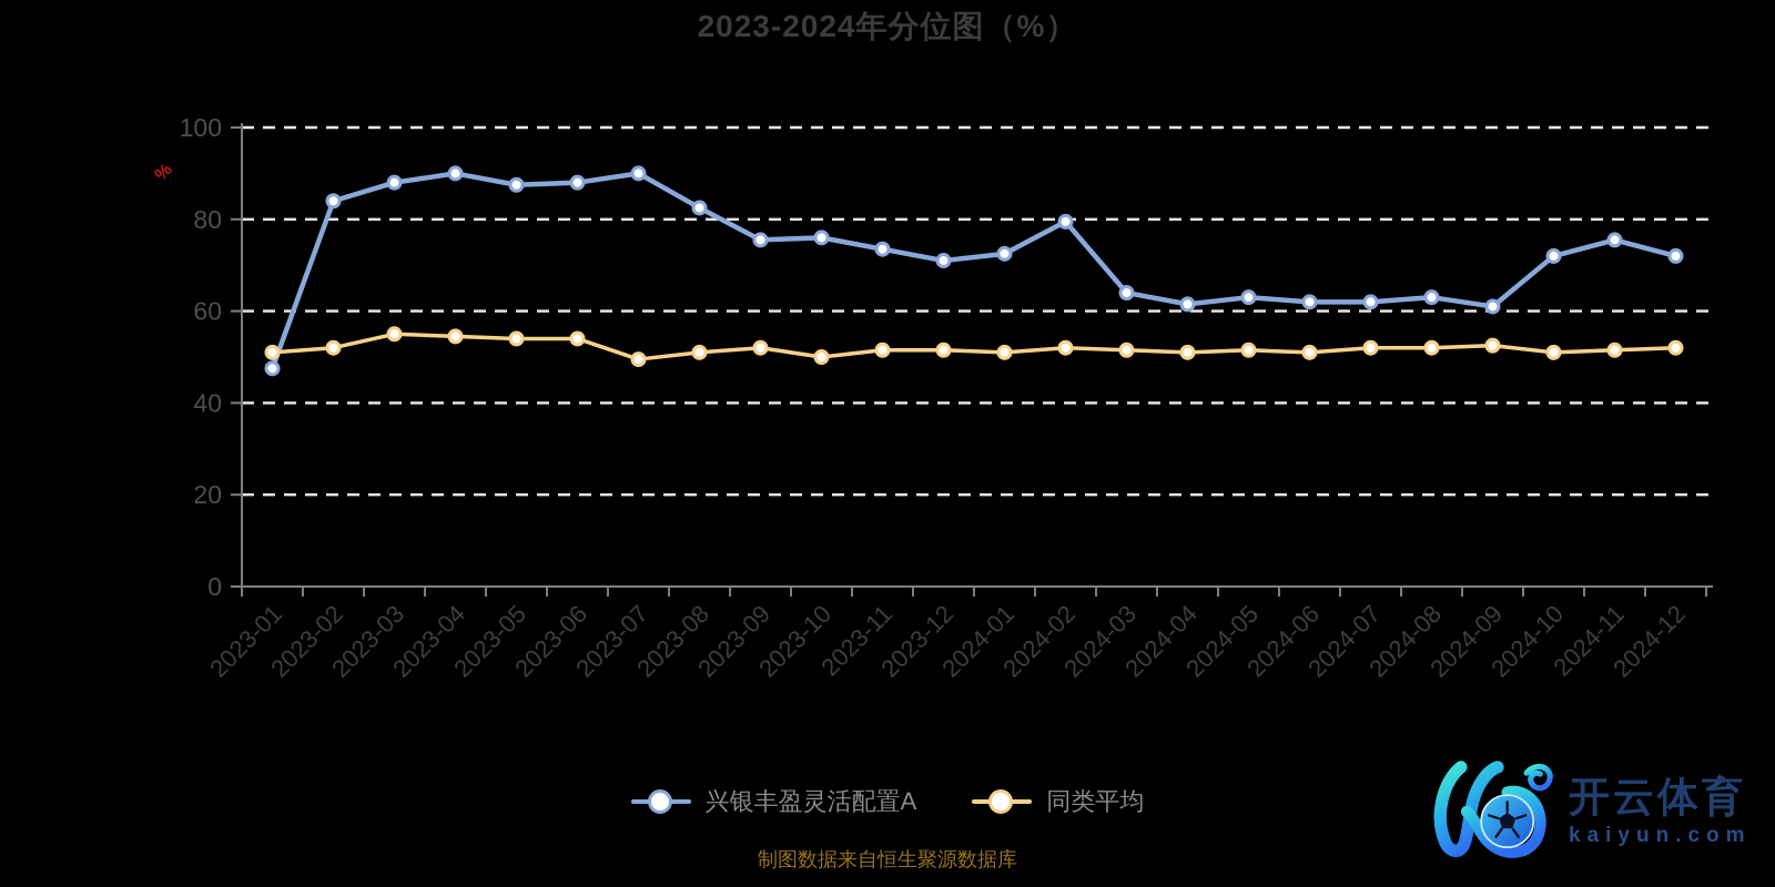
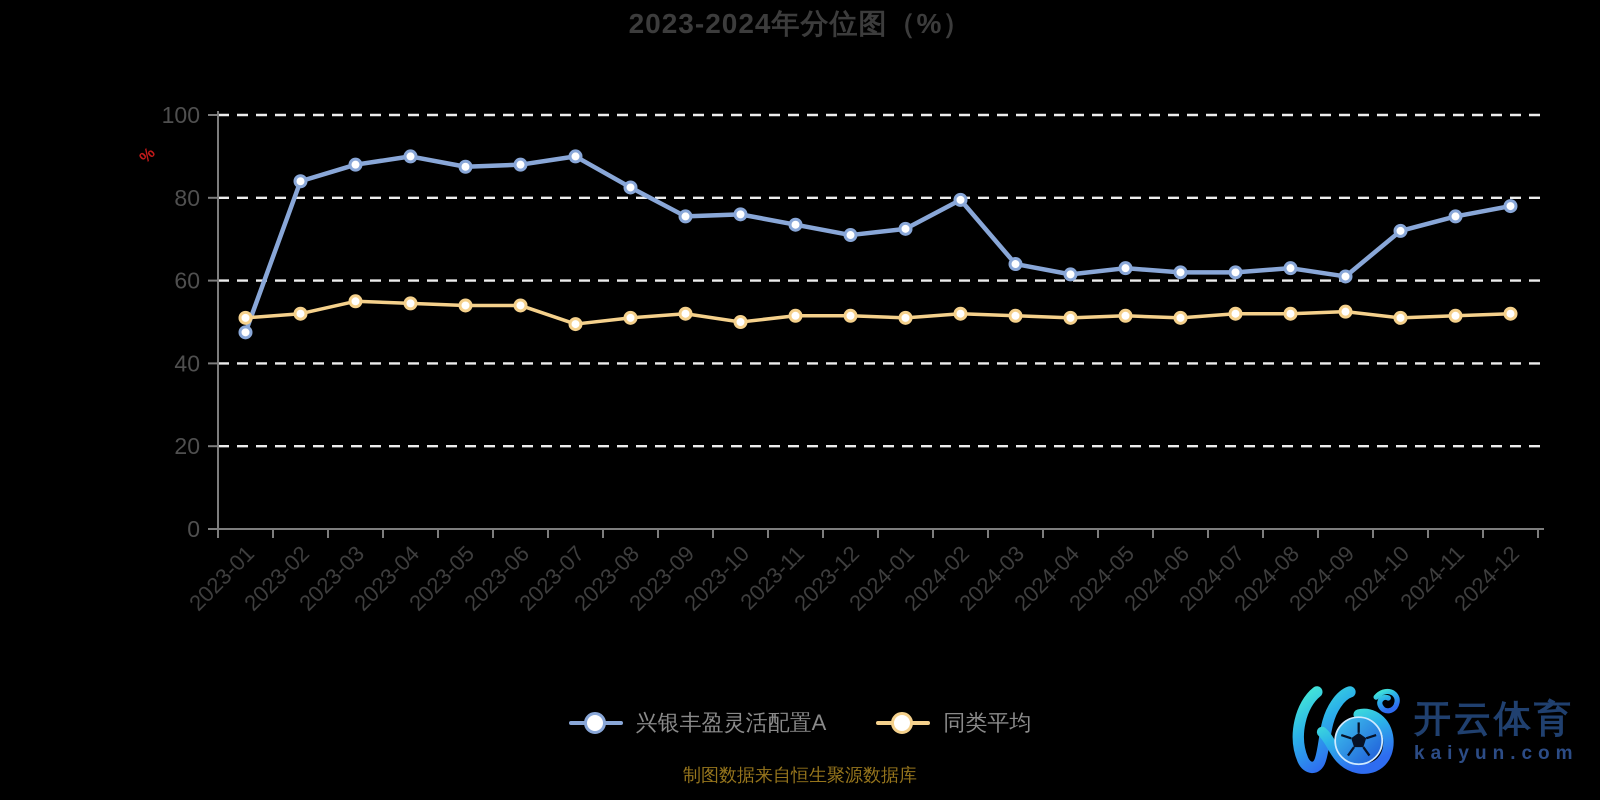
兴银丰盈灵活配置A/2024-12: 72 -> 78
